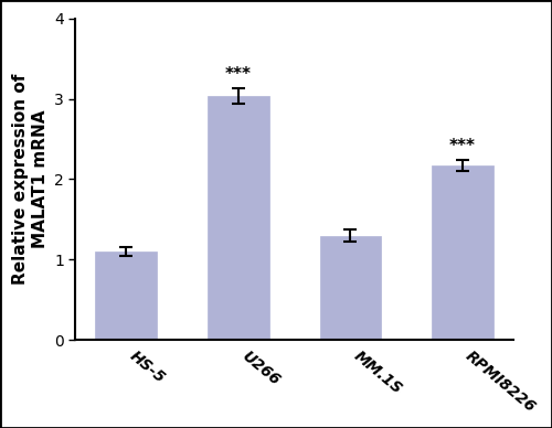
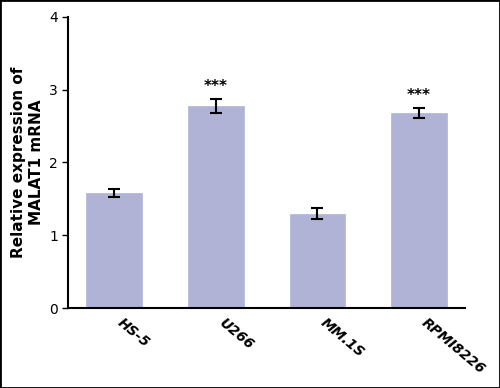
HS-5: 1.10 -> 1.58
U266: 3.04 -> 2.78
RPMI8226: 2.17 -> 2.68
